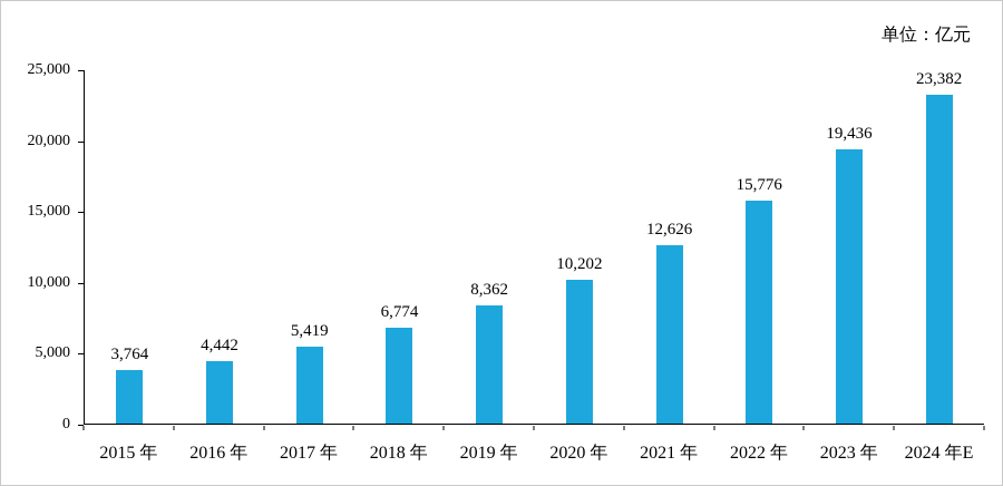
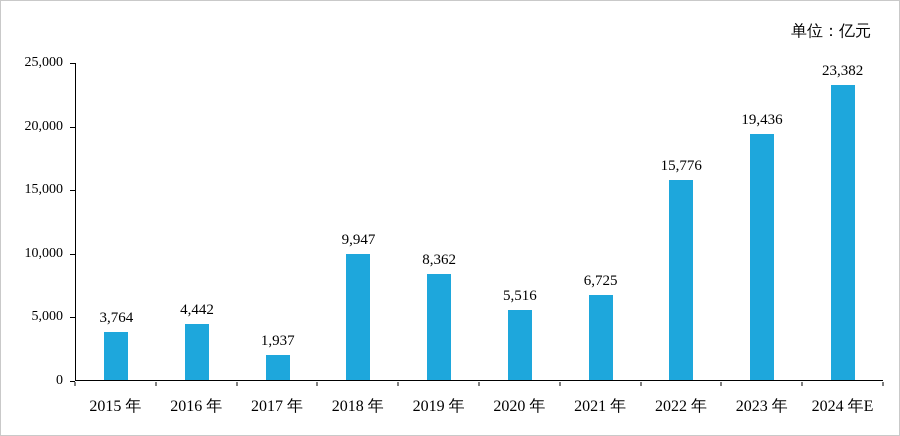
2017 年: 5,419 -> 1,937
2018 年: 6,774 -> 9,947
2020 年: 10,202 -> 5,516
2021 年: 12,626 -> 6,725
